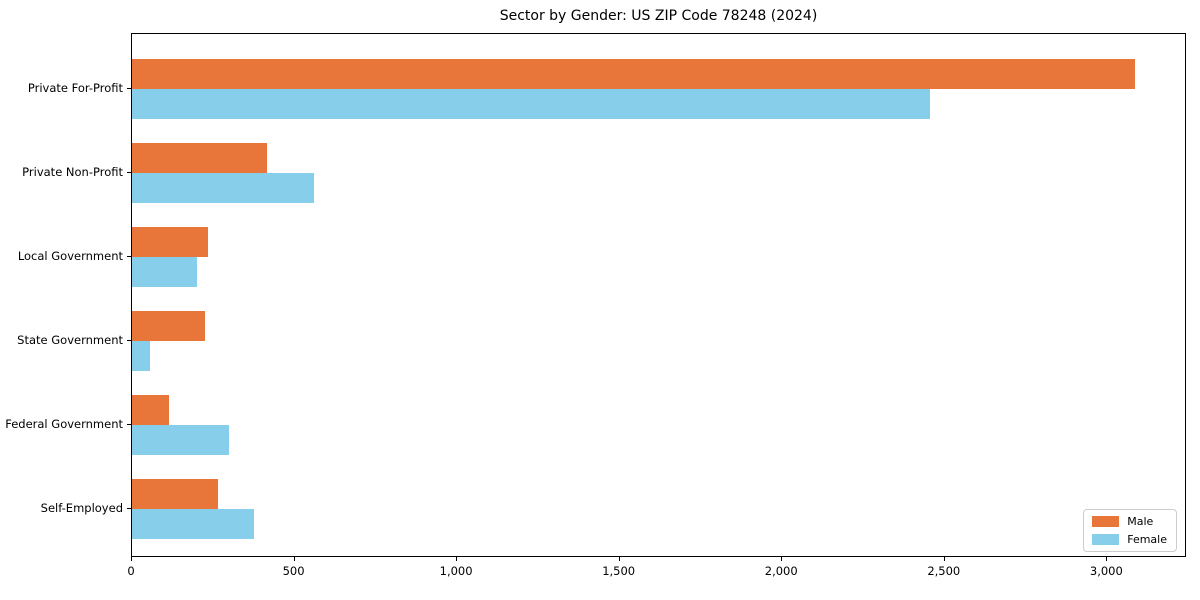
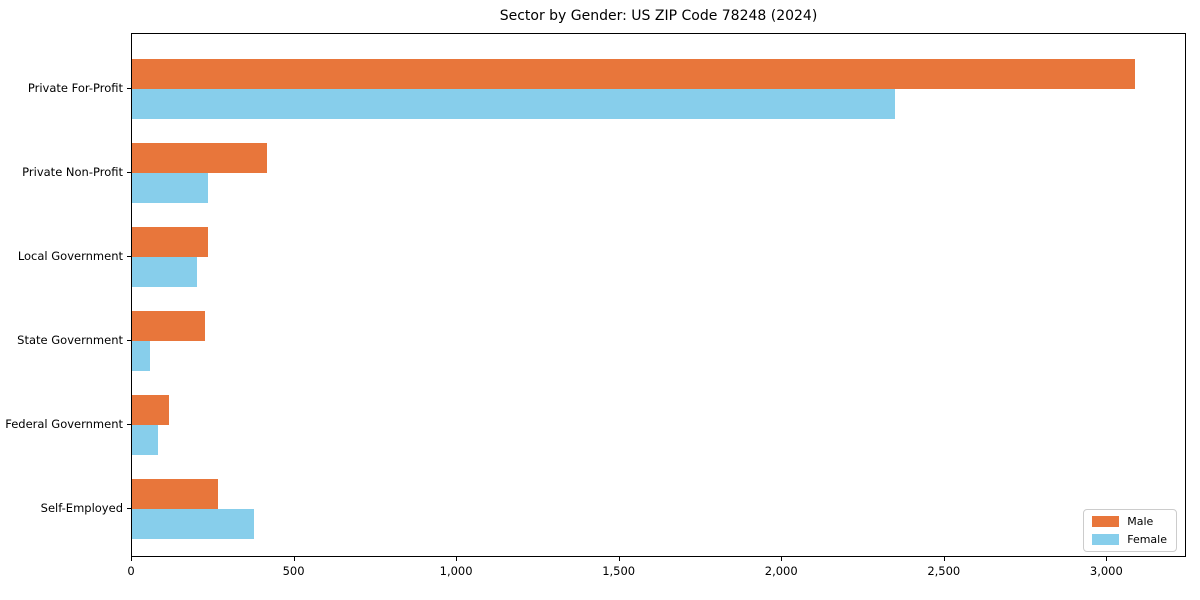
Female/Private For-Profit: 2460 -> 2350
Female/Private Non-Profit: 560 -> 240
Female/Federal Government: 300 -> 80
